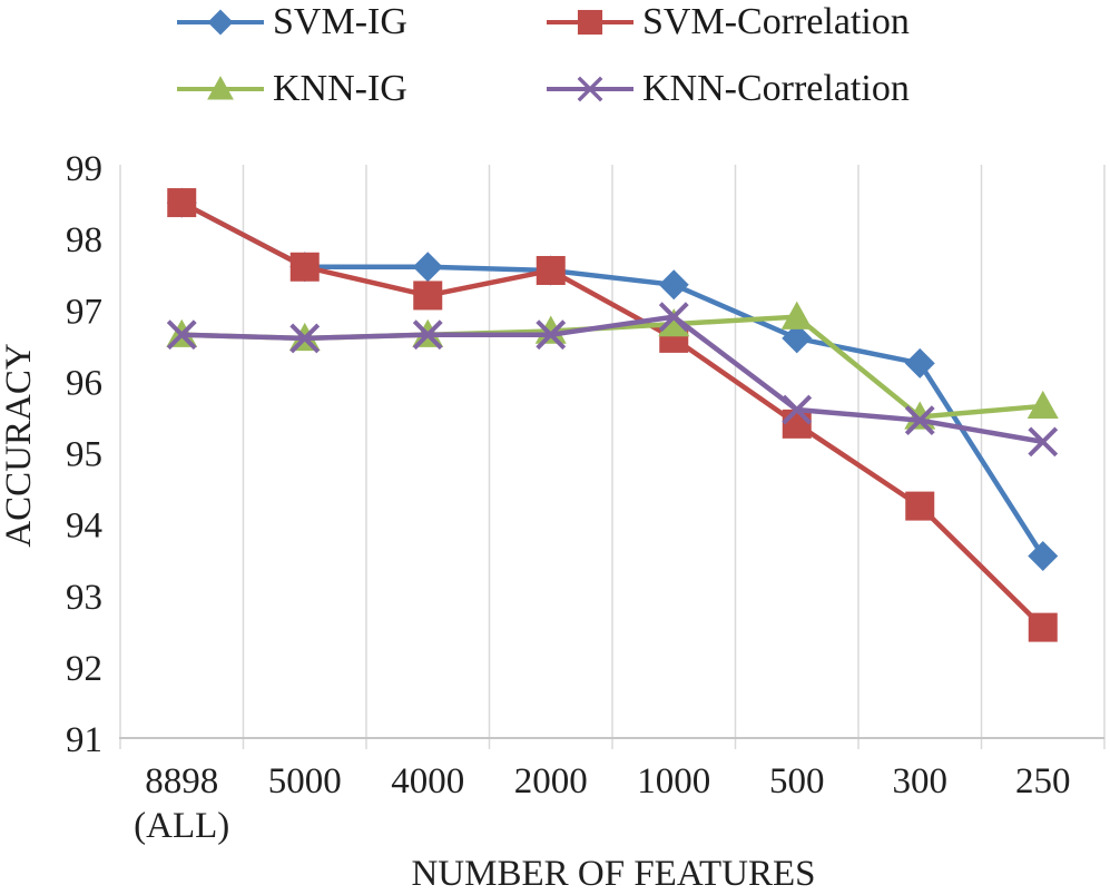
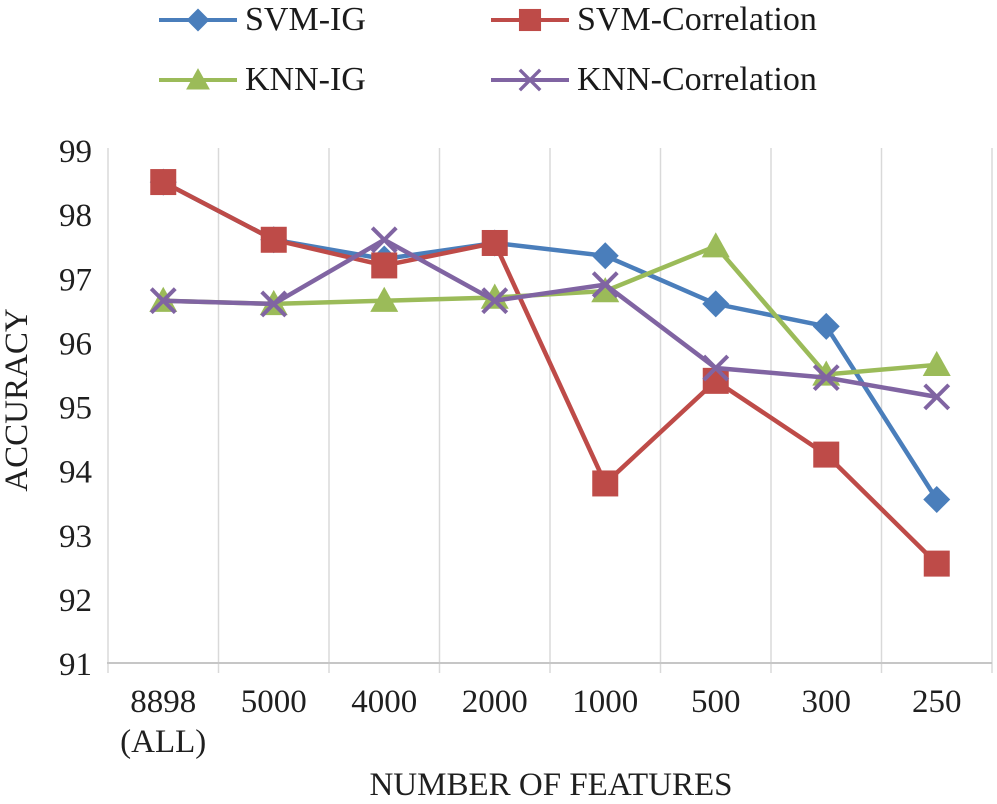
SVM-IG/4000: 97.6 -> 97.3
KNN-Correlation/4000: 96.7 -> 97.6
SVM-Correlation/1000: 96.6 -> 93.8
KNN-IG/500: 96.9 -> 97.5
